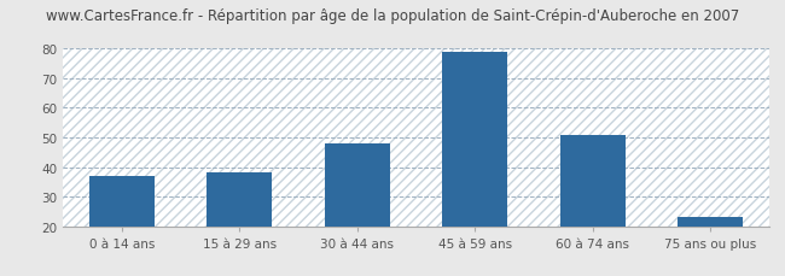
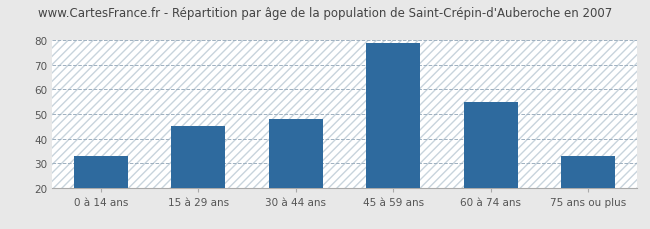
0 à 14 ans: 37 -> 33
15 à 29 ans: 38 -> 45
60 à 74 ans: 51 -> 55
75 ans ou plus: 23 -> 33
